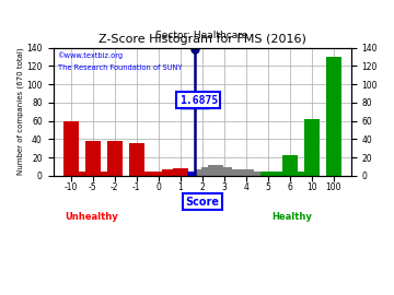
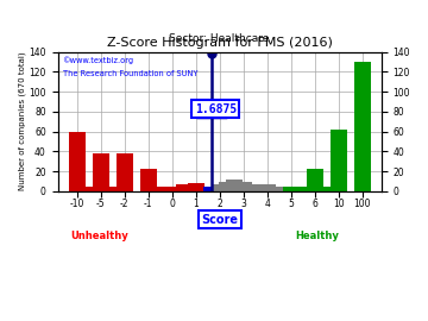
-1: 36 -> 22
